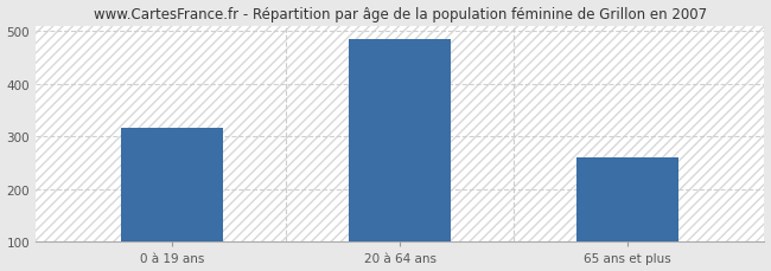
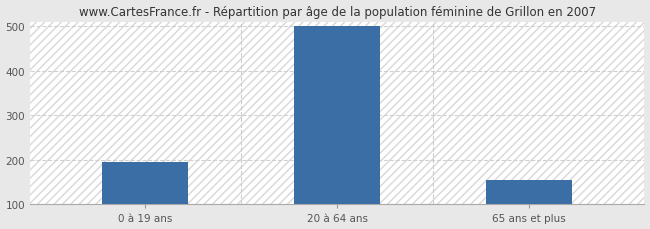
0 à 19 ans: 315 -> 196
20 à 64 ans: 485 -> 500
65 ans et plus: 260 -> 155
